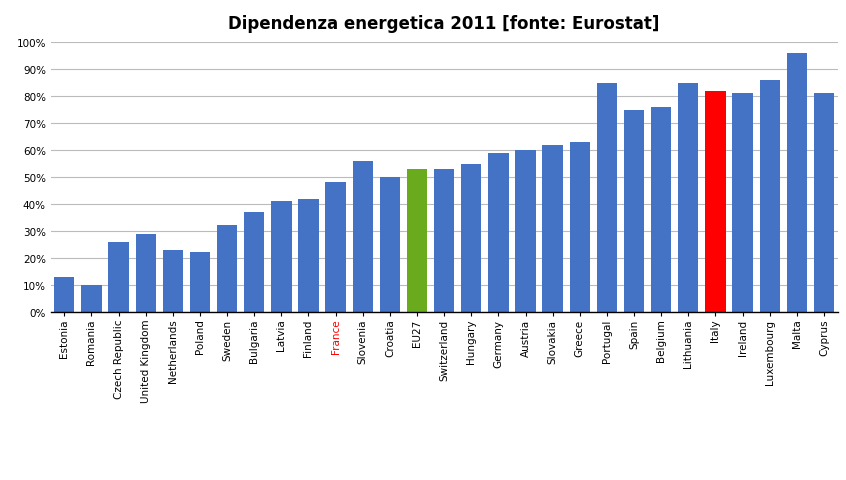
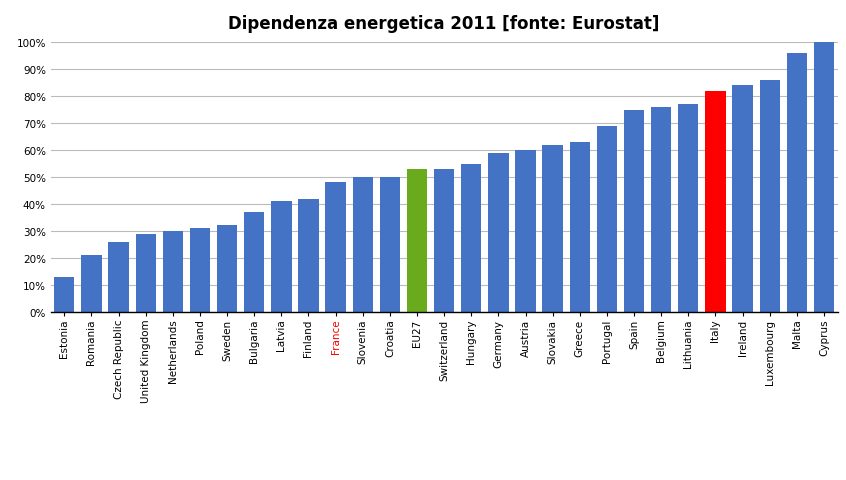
Romania: 10% -> 21%
Netherlands: 23% -> 30%
Poland: 22% -> 31%
Slovenia: 56% -> 50%
Portugal: 85% -> 69%
Lithuania: 85% -> 77%
Ireland: 81% -> 84%
Cyprus: 81% -> 100%
